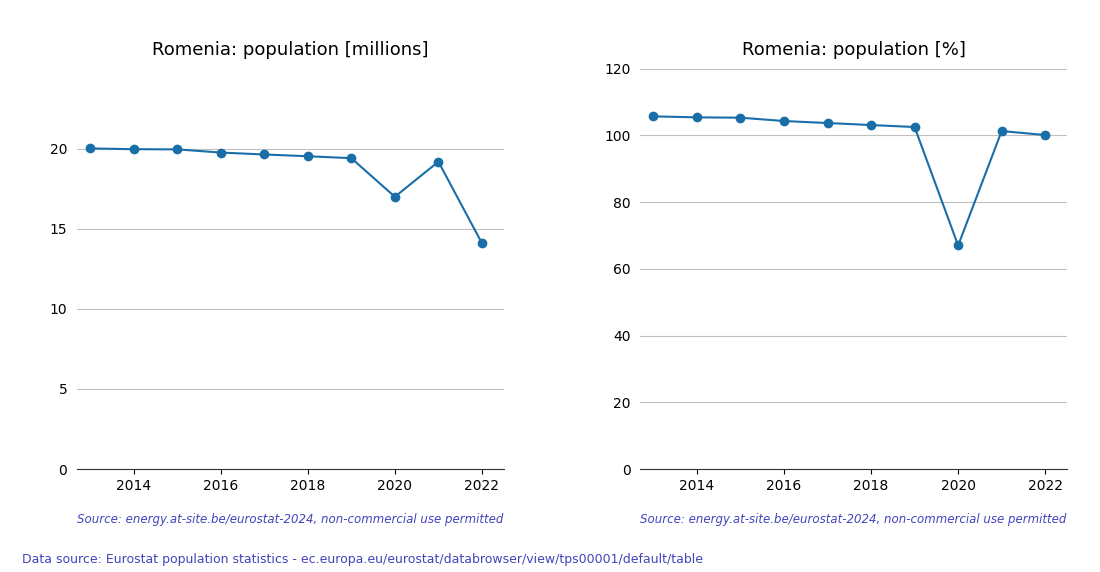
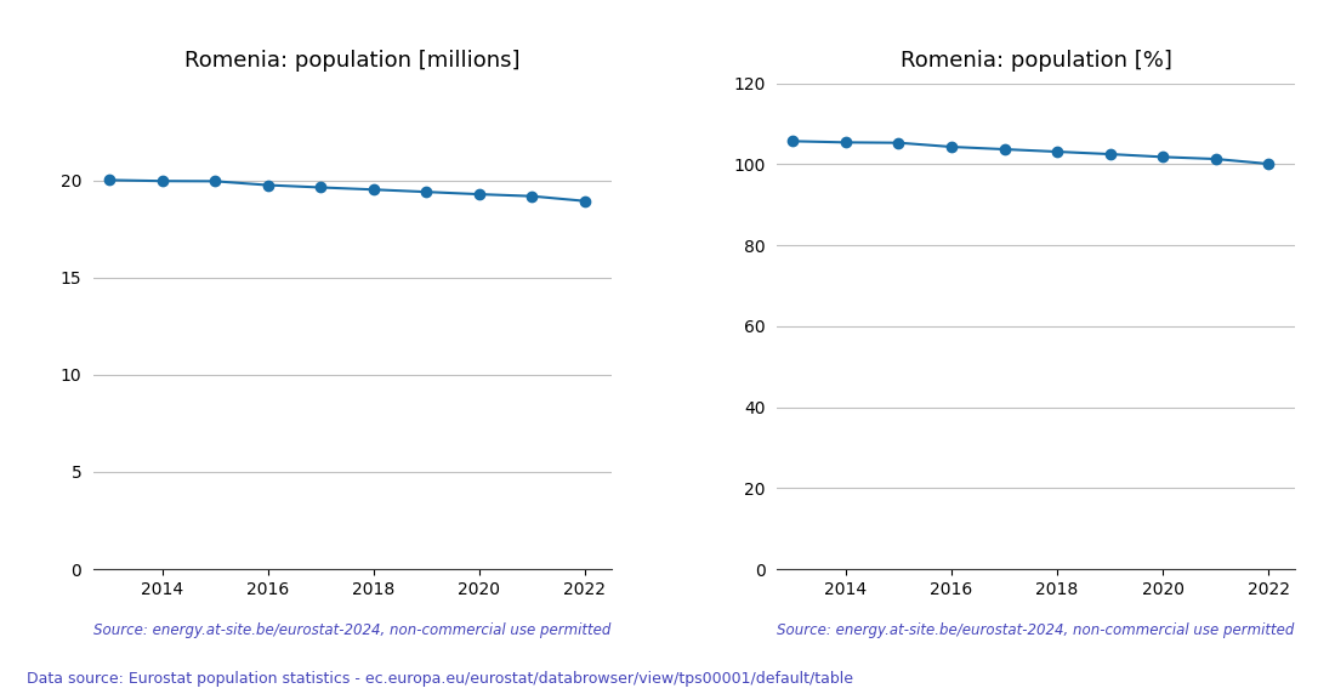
Romenia: population [millions]/2020: 17.0 -> 19.3
Romenia: population [millions]/2022: 14.1 -> 18.9
Romenia: population [%]/2020: 67.0 -> 101.8
